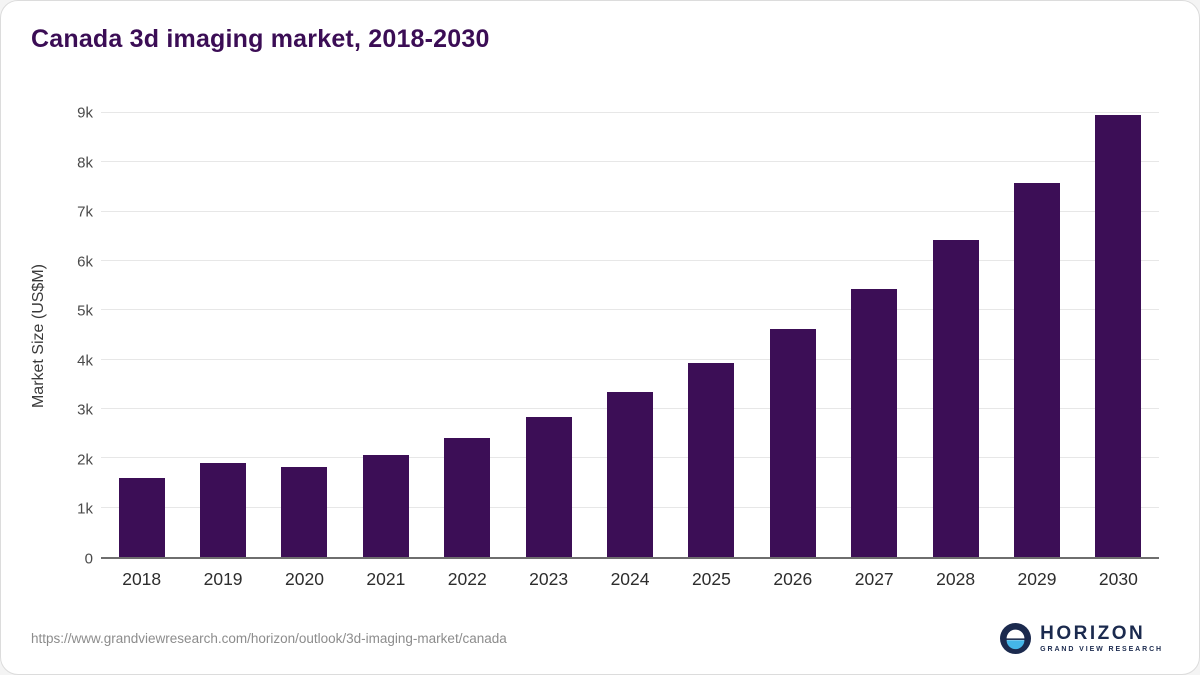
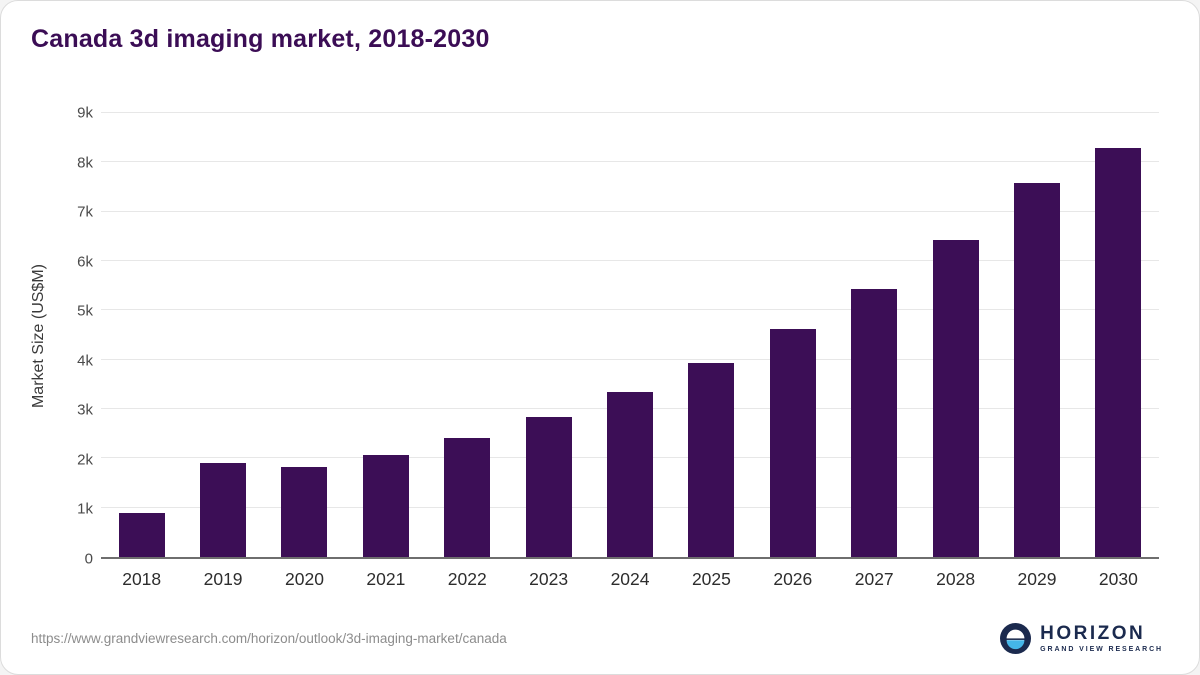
2018: 1.6k -> 0.9k
2030: 9.0k -> 8.3k
